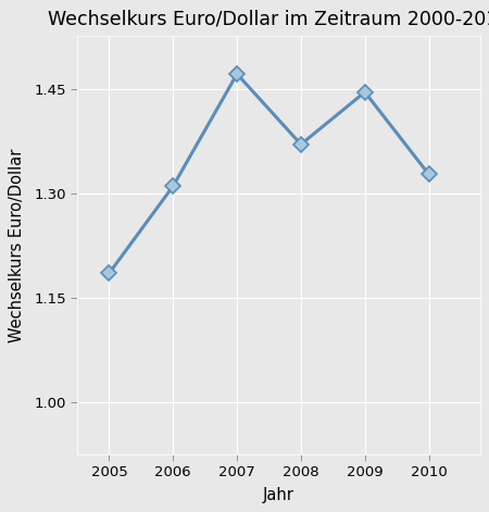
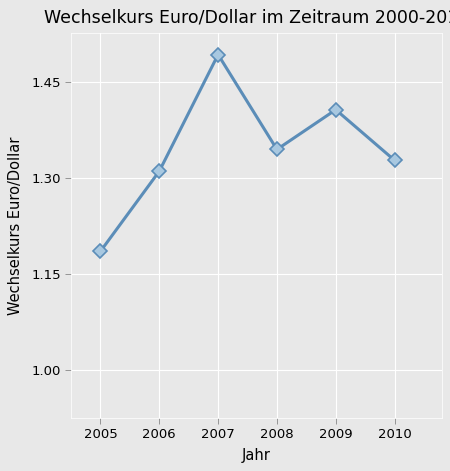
2007: 1.471 -> 1.492
2008: 1.370 -> 1.344
2009: 1.445 -> 1.406
